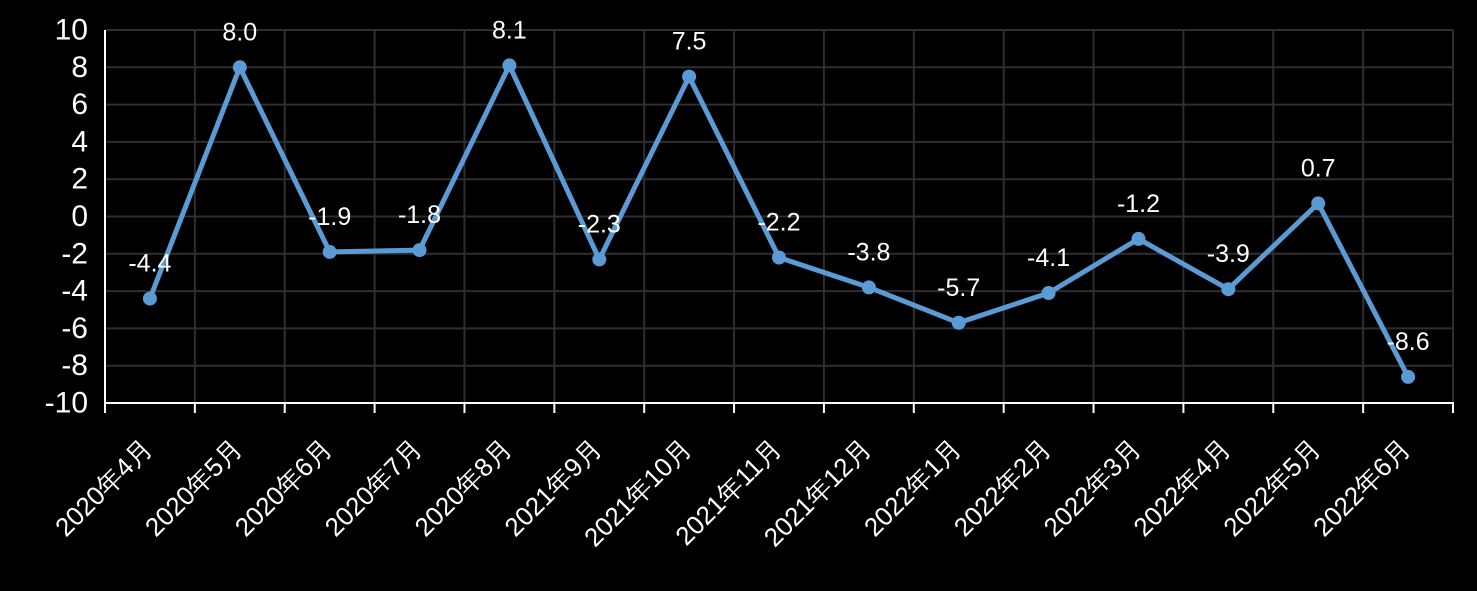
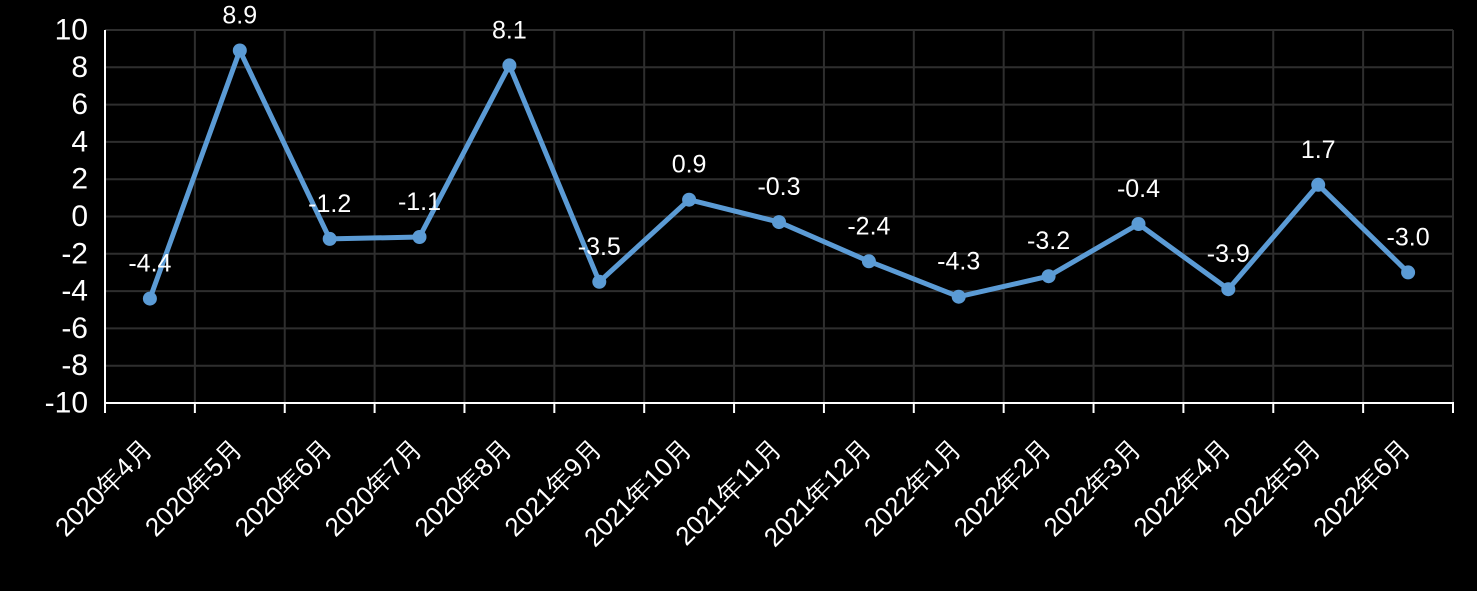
2020年5月: 8.0 -> 8.9
2020年6月: -1.9 -> -1.2
2020年7月: -1.8 -> -1.1
2021年9月: -2.3 -> -3.5
2021年10月: 7.5 -> 0.9
2021年11月: -2.2 -> -0.3
2021年12月: -3.8 -> -2.4
2022年1月: -5.7 -> -4.3
2022年2月: -4.1 -> -3.2
2022年3月: -1.2 -> -0.4
2022年5月: 0.7 -> 1.7
2022年6月: -8.6 -> -3.0
